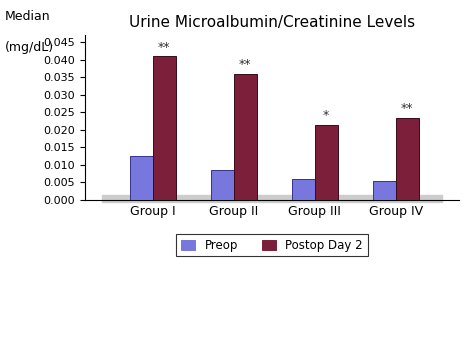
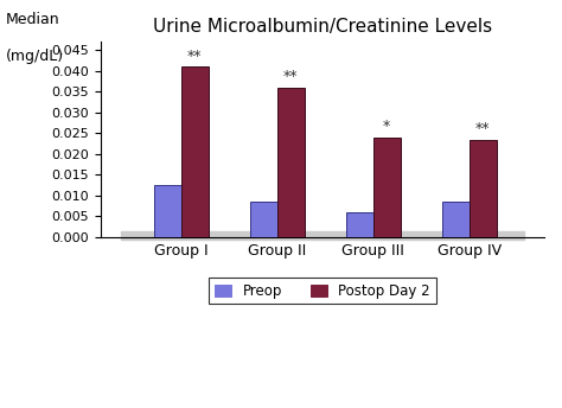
Postop Day 2/Group III: 0.0215 -> 0.0240
Preop/Group IV: 0.0055 -> 0.0085
